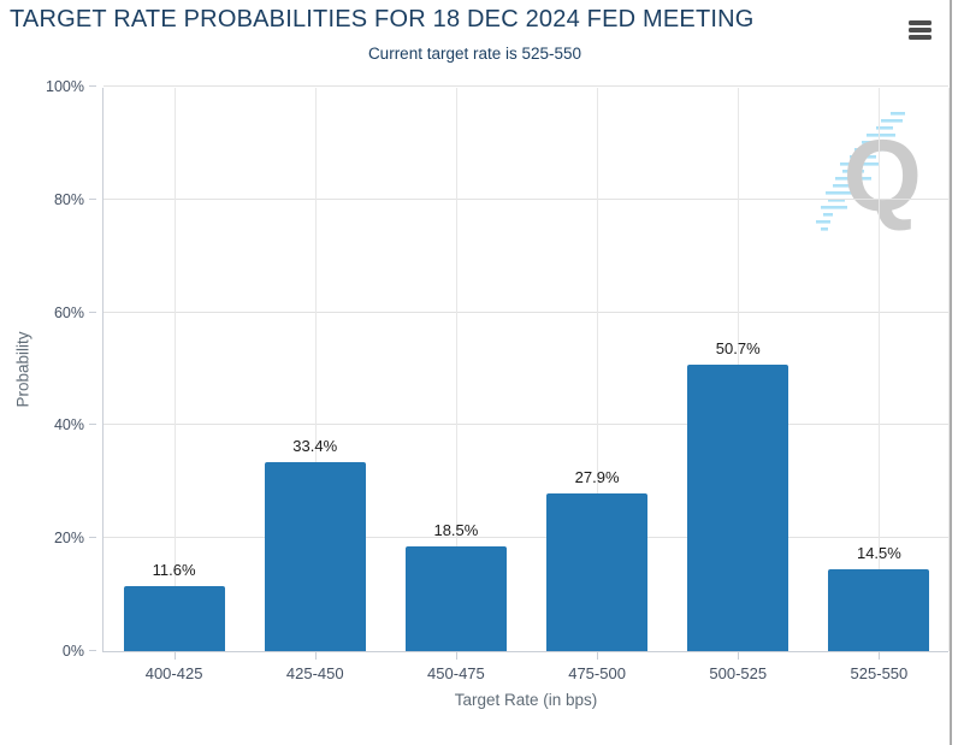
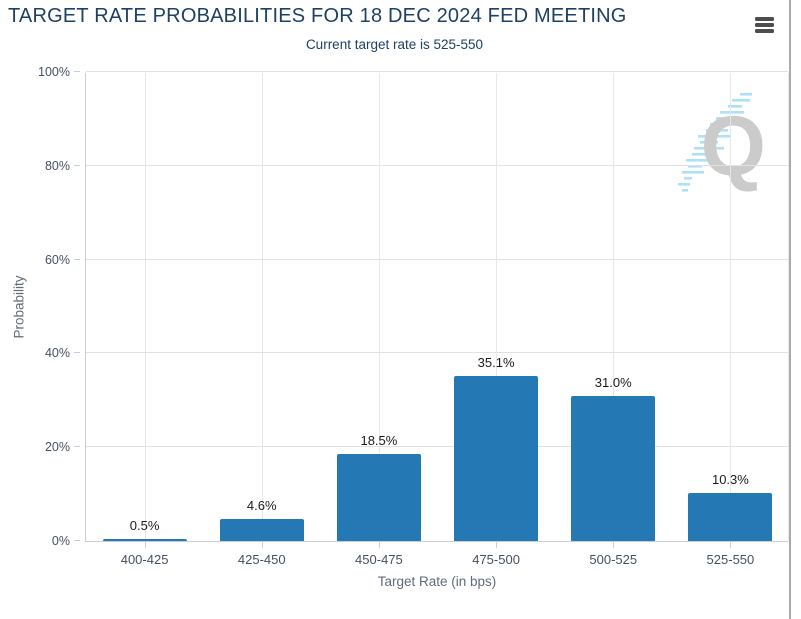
400-425: 11.6% -> 0.5%
425-450: 33.4% -> 4.6%
475-500: 27.9% -> 35.1%
500-525: 50.7% -> 31.0%
525-550: 14.5% -> 10.3%
